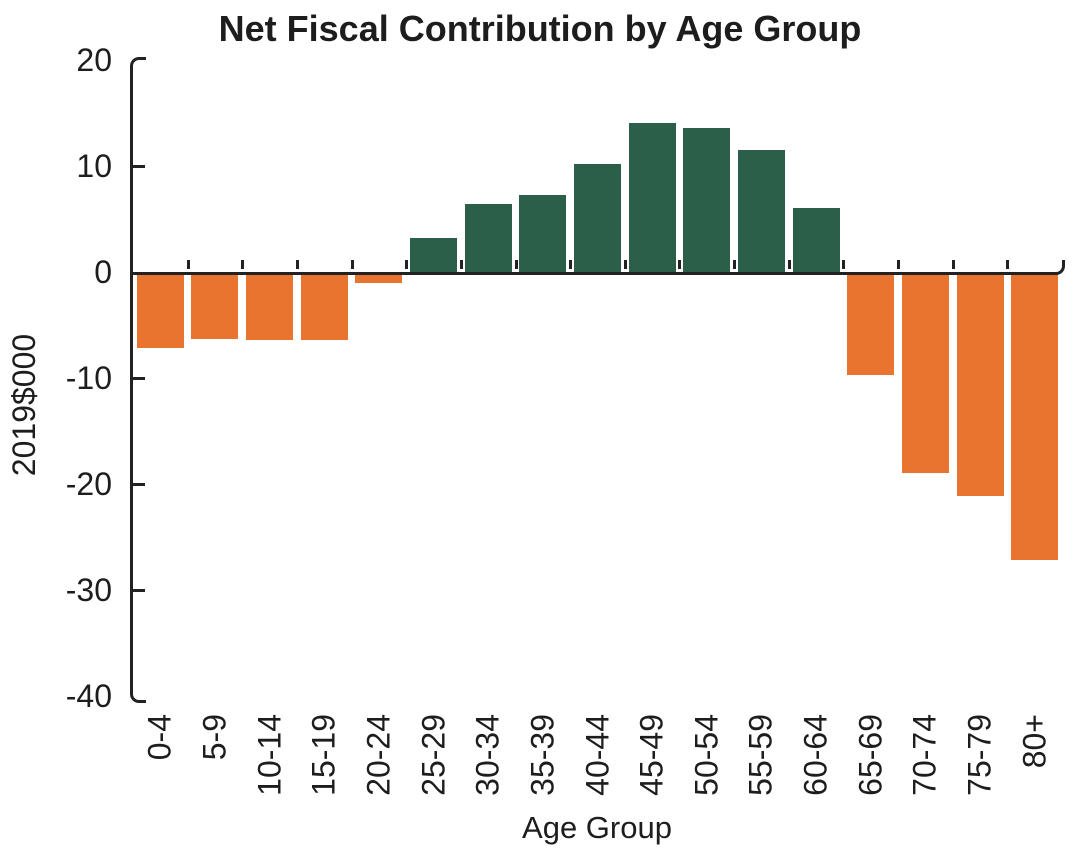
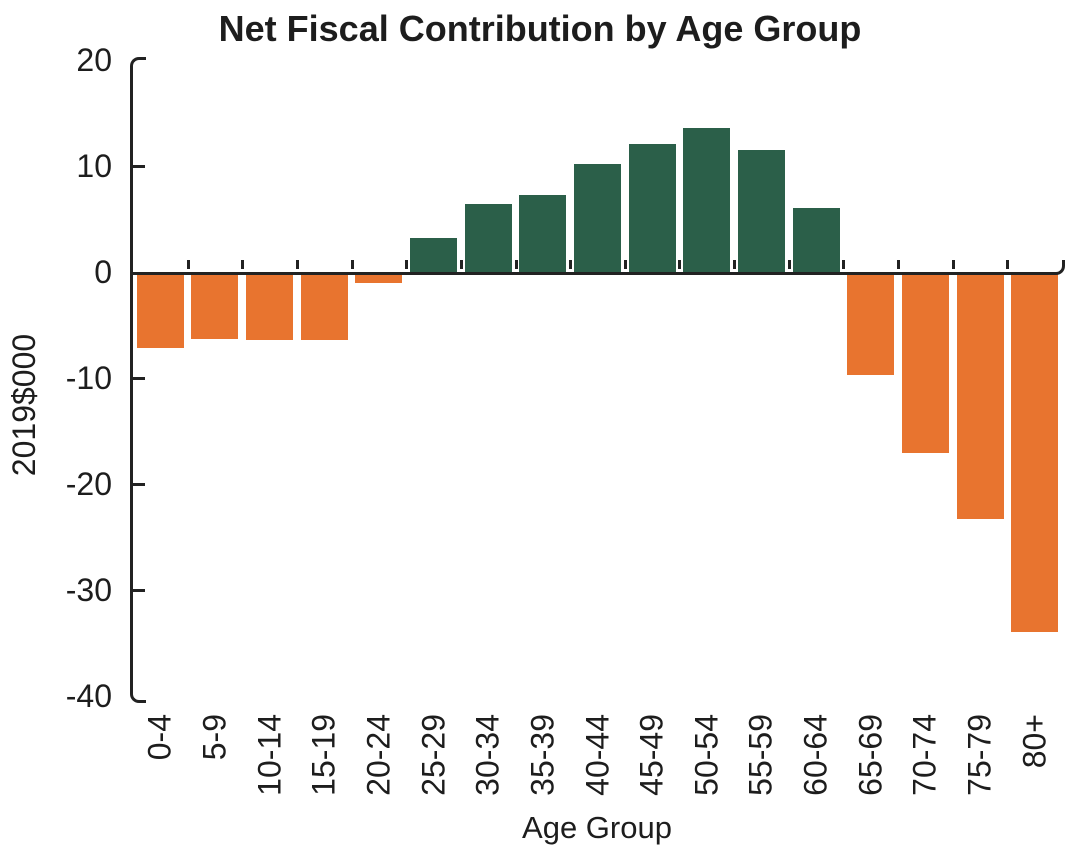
45-49: 14.1 -> 12.1
70-74: -19.0 -> -17.1
75-79: -21.1 -> -23.3
80+: -27.2 -> -34.0
